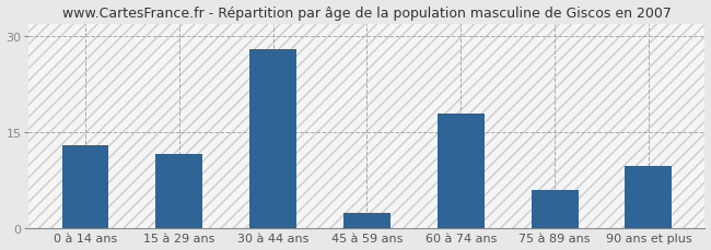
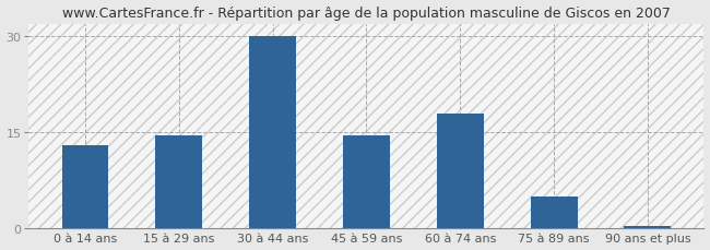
15 à 29 ans: 11.6 -> 14.5
30 à 44 ans: 28.0 -> 30.0
45 à 59 ans: 2.4 -> 14.5
75 à 89 ans: 6.0 -> 5.0
90 ans et plus: 9.8 -> 0.4
